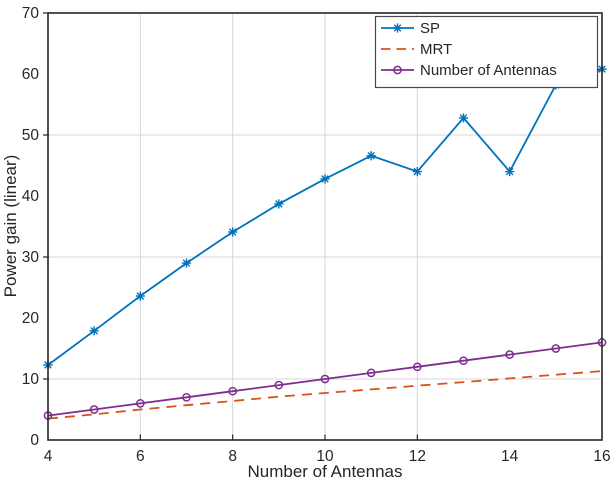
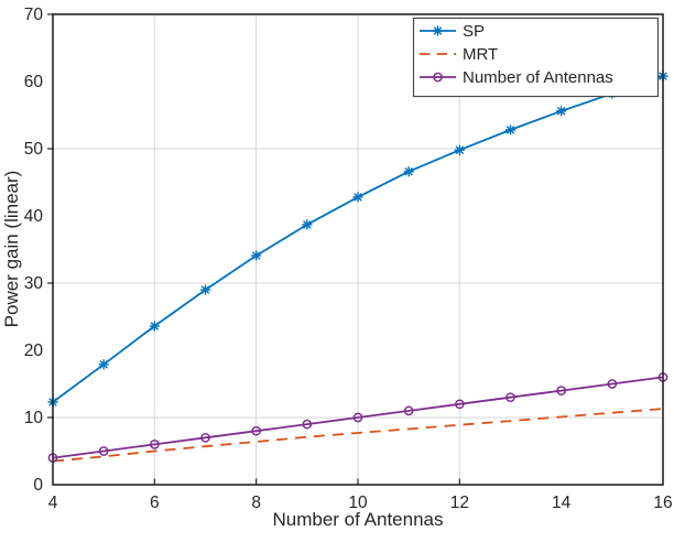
SP/12: 44 -> 50
SP/14: 44 -> 56
